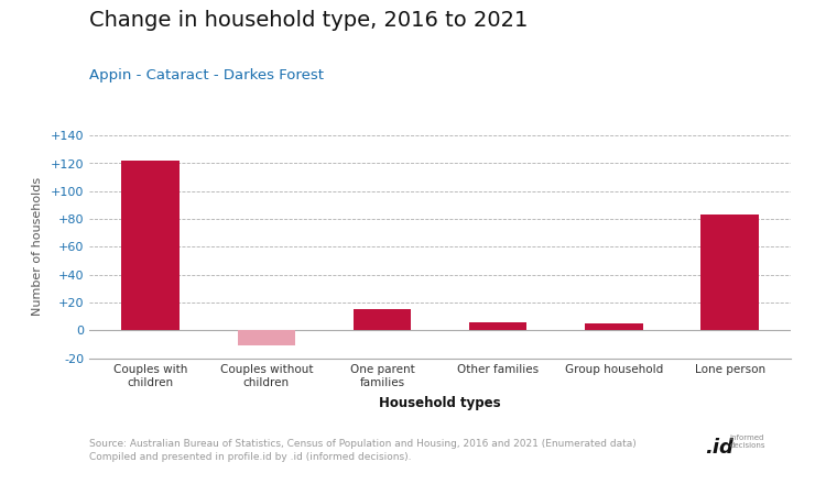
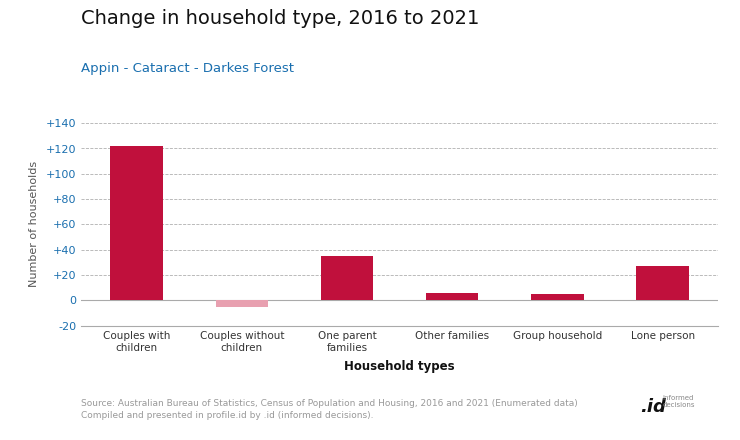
Couples without children: -11 -> -5
One parent families: 15 -> 35
Lone person: 83 -> 27
